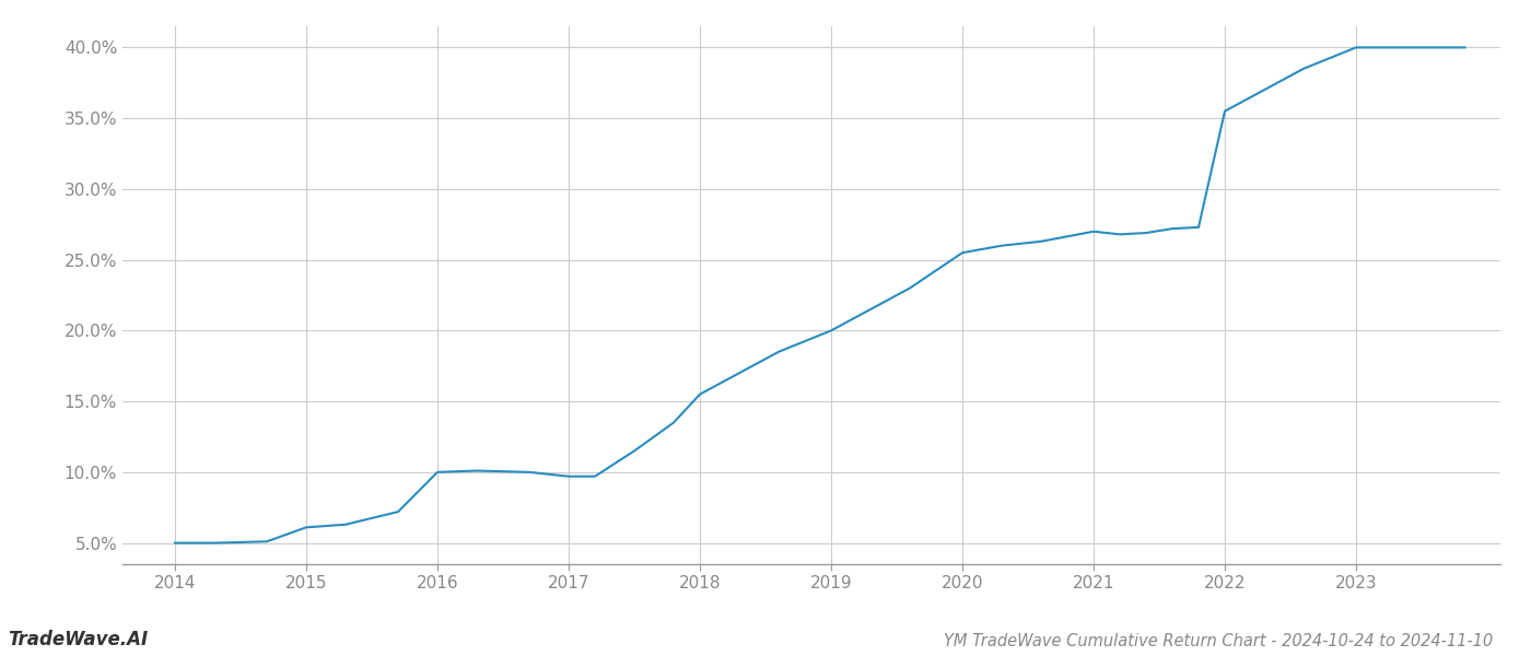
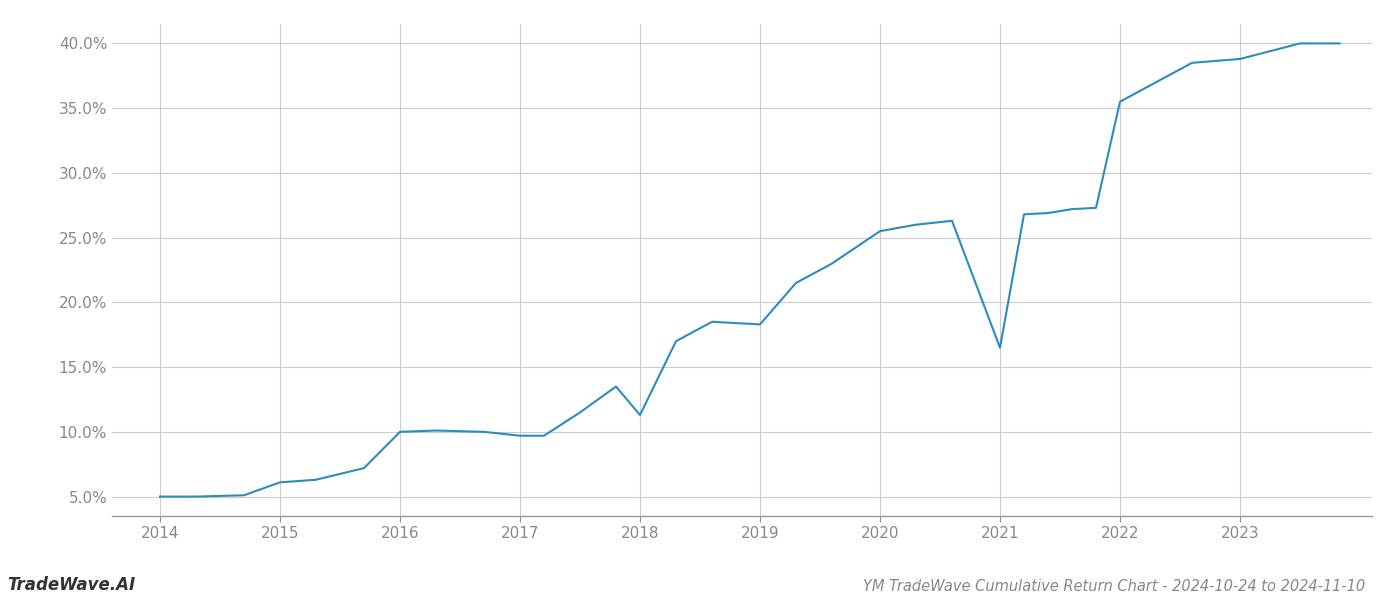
2018: 15.5% -> 11.3%
2019: 20.0% -> 18.3%
2021: 27.0% -> 16.5%
2023: 40.0% -> 38.8%
